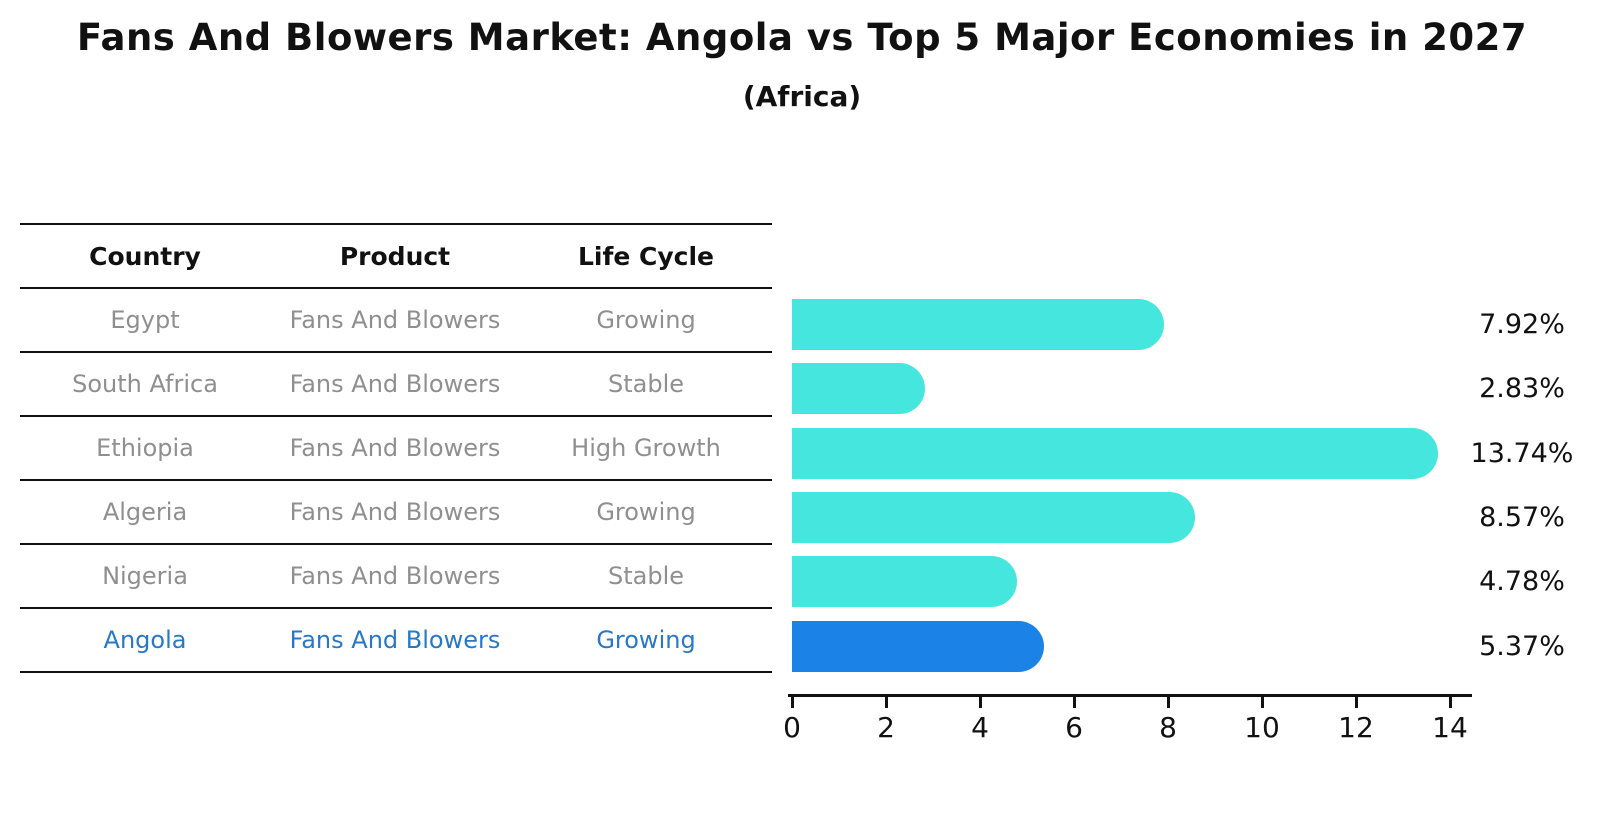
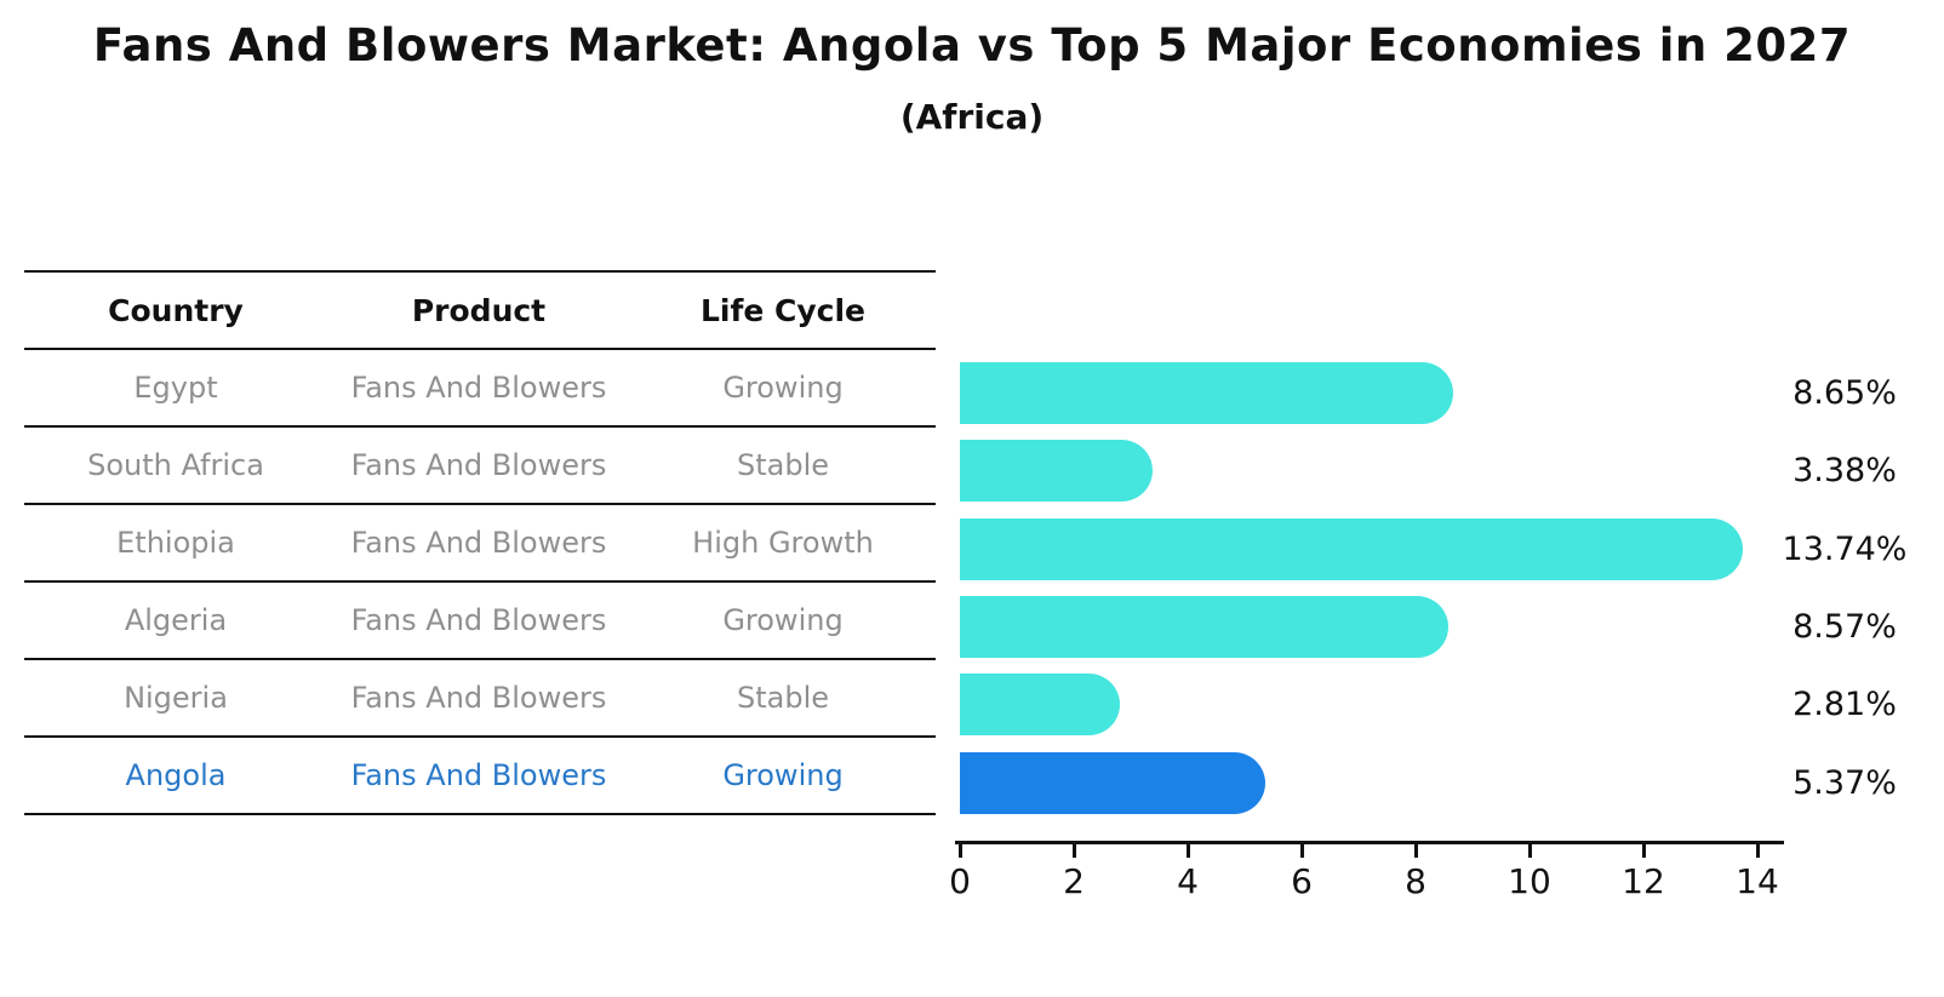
Egypt: 7.92% -> 8.65%
South Africa: 2.83% -> 3.38%
Nigeria: 4.78% -> 2.81%
